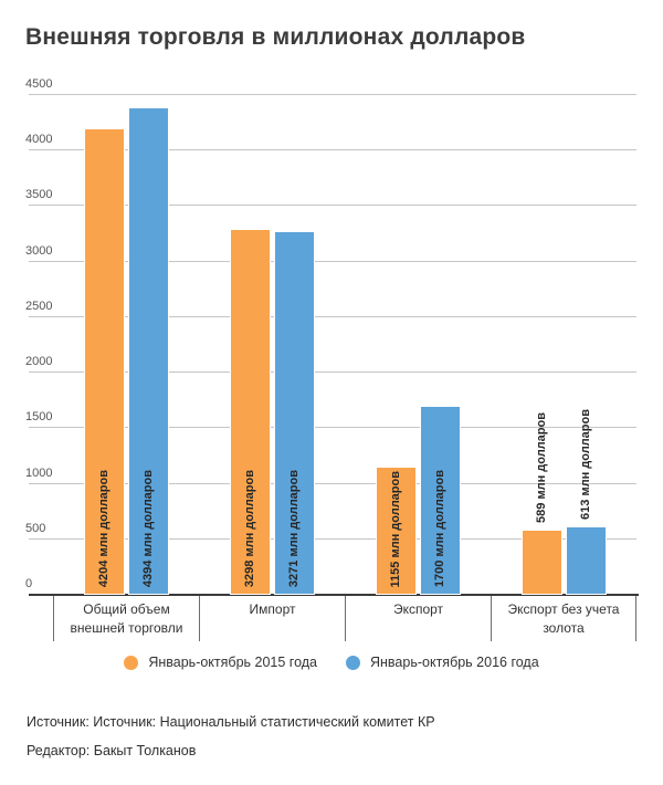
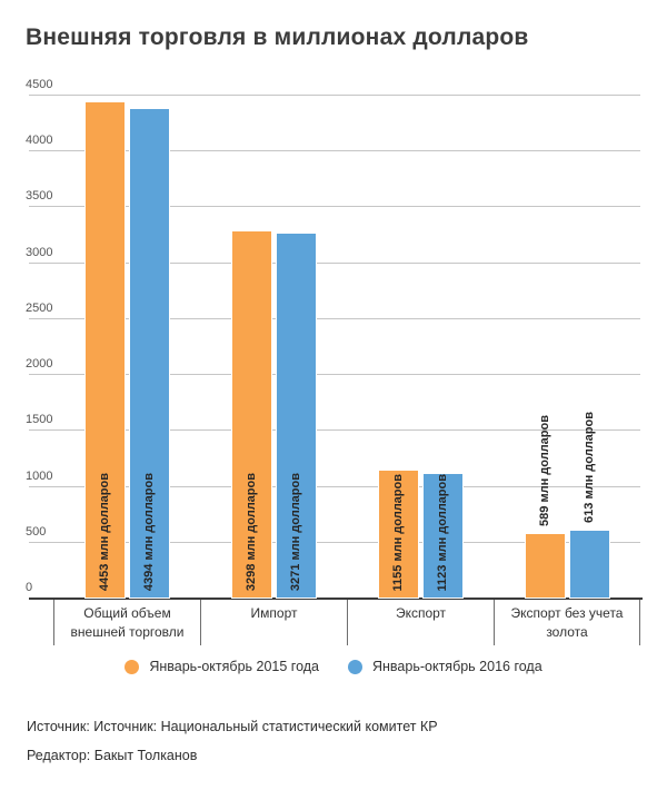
Январь-октябрь 2015 года/Общий объем внешней торговли: 4204 -> 4453
Январь-октябрь 2016 года/Экспорт: 1700 -> 1123
